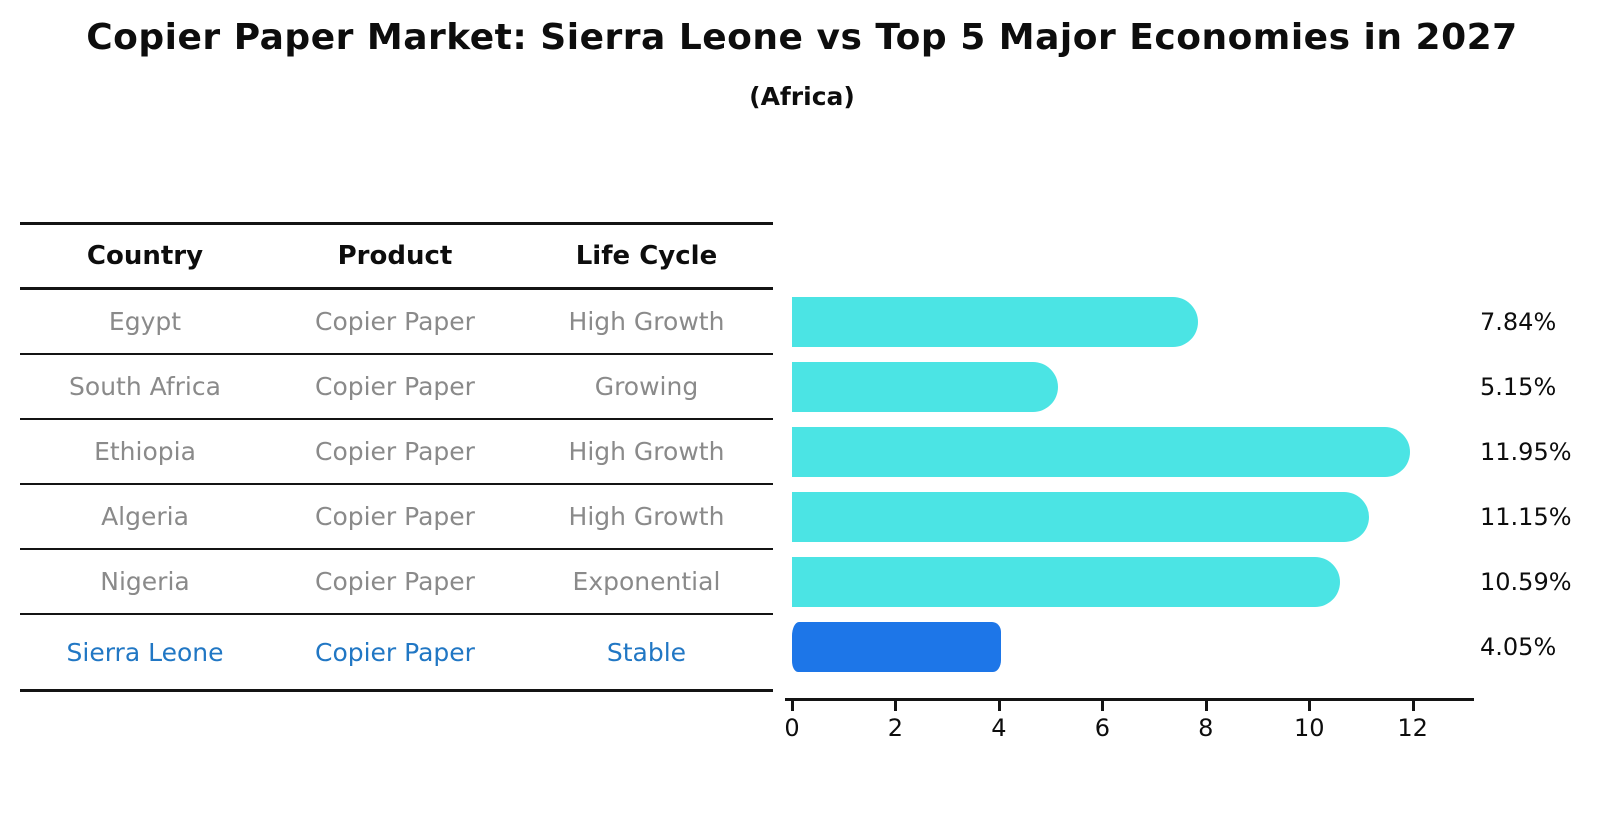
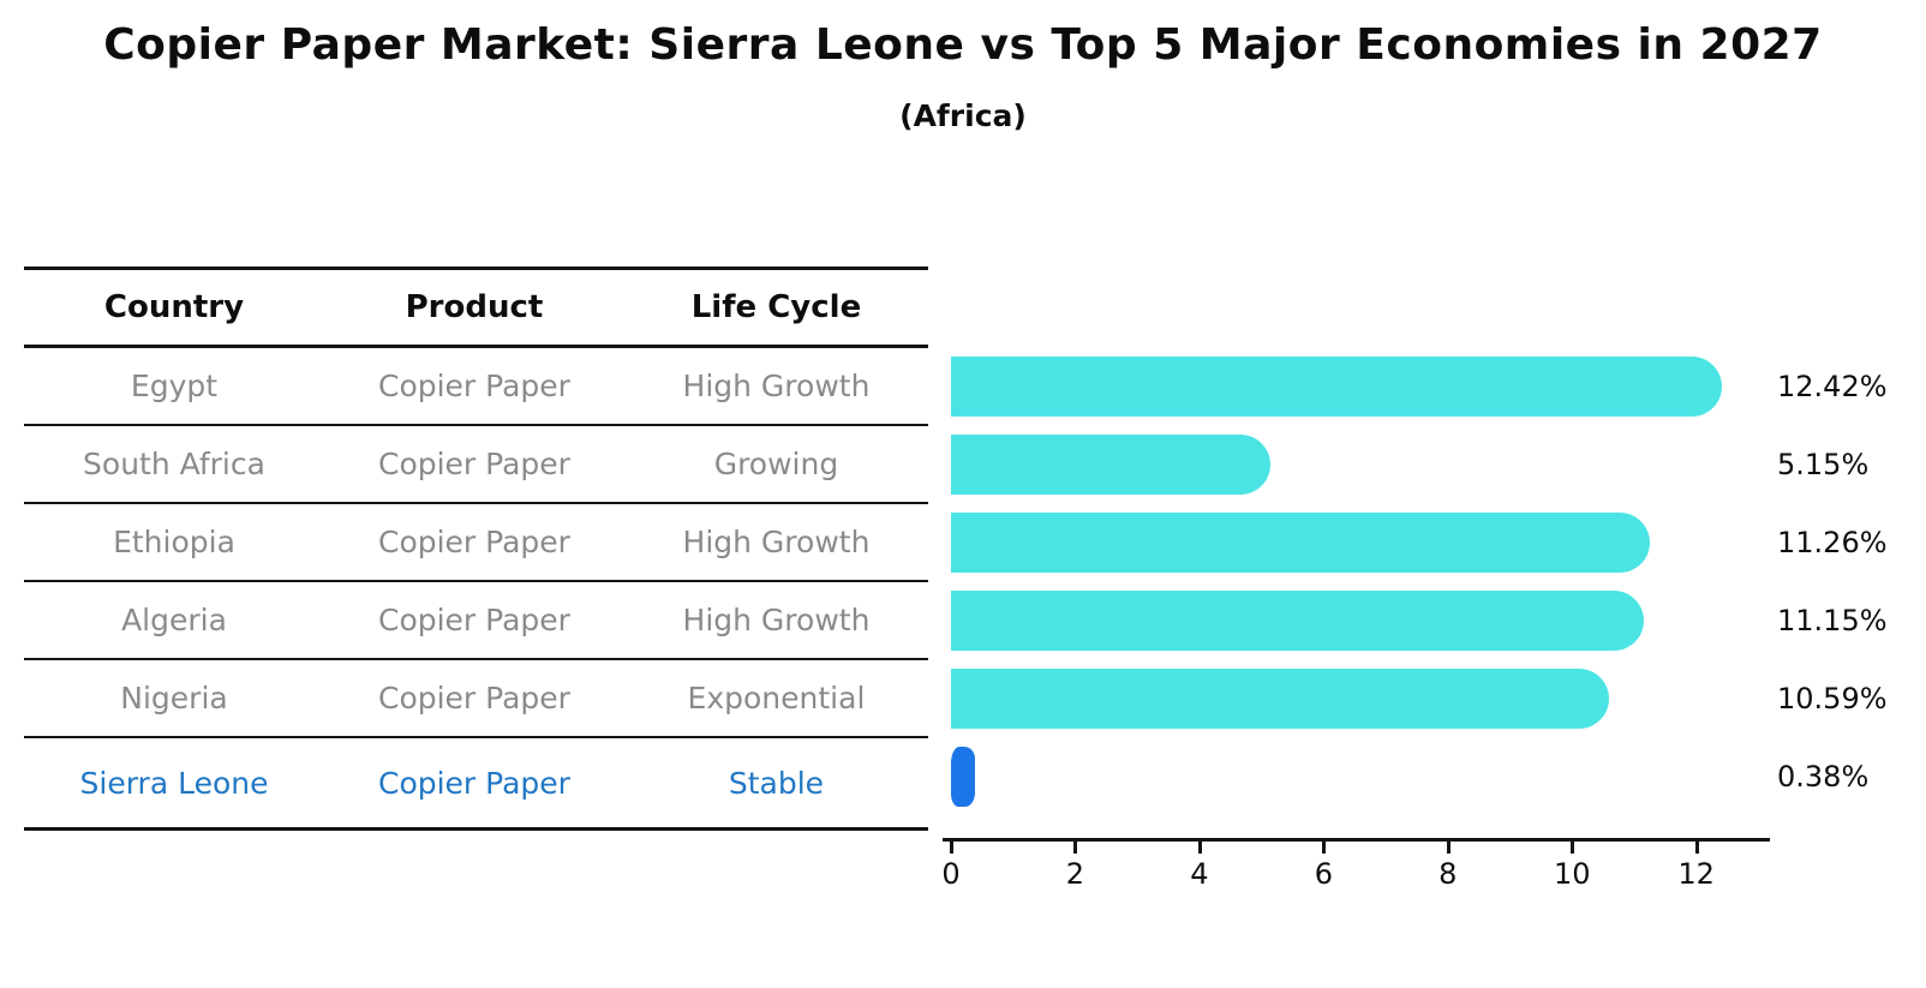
Egypt: 7.84% -> 12.42%
Ethiopia: 11.95% -> 11.26%
Sierra Leone: 4.05% -> 0.38%
